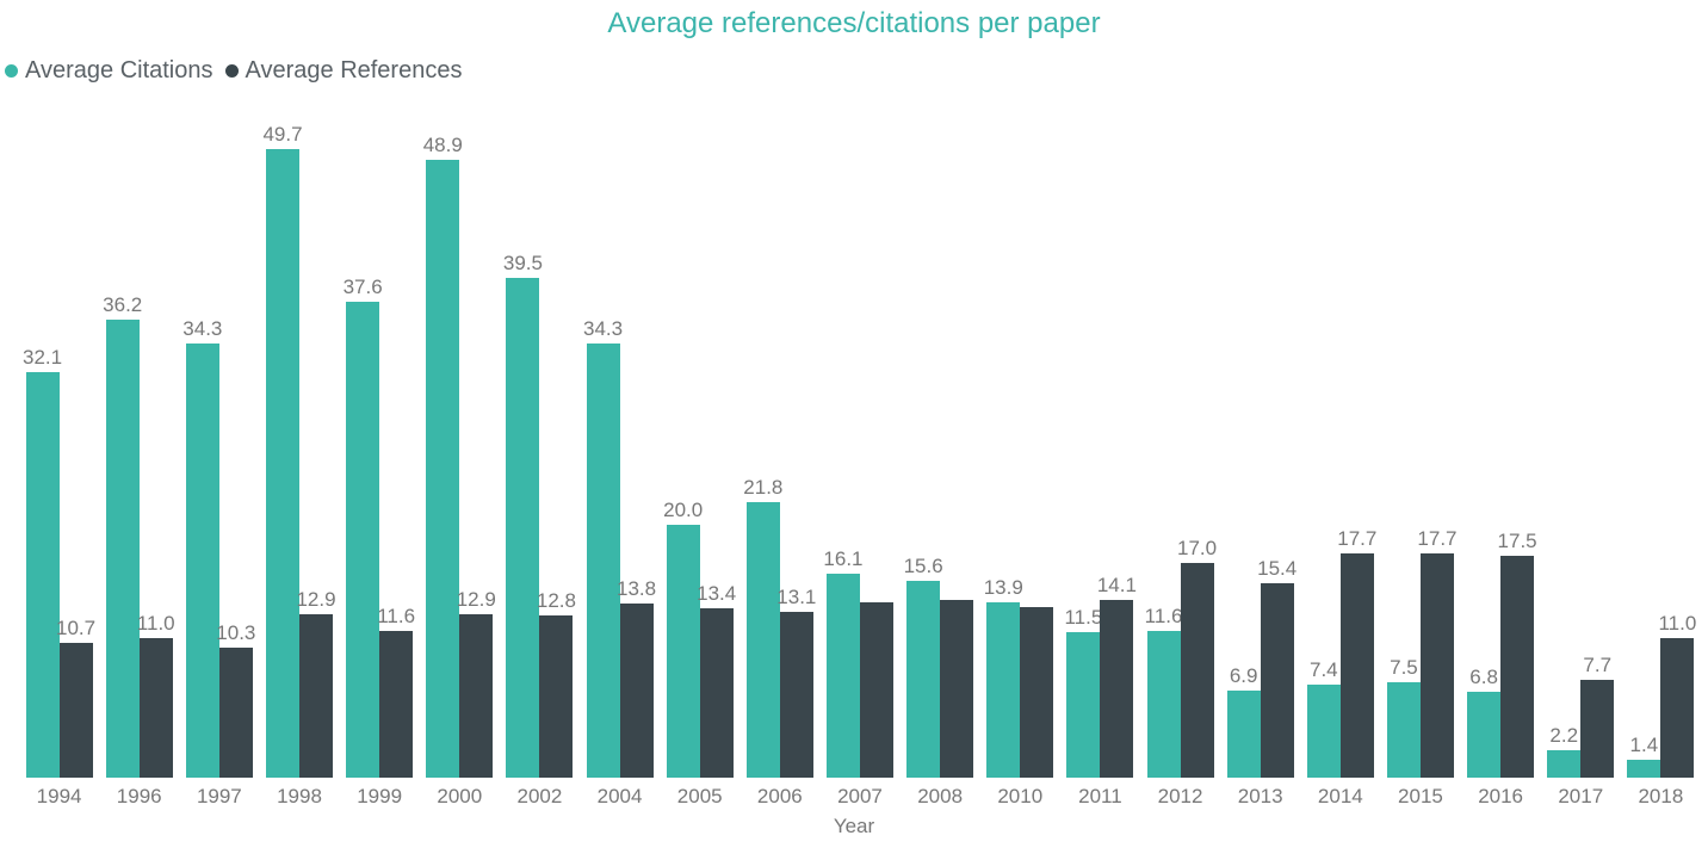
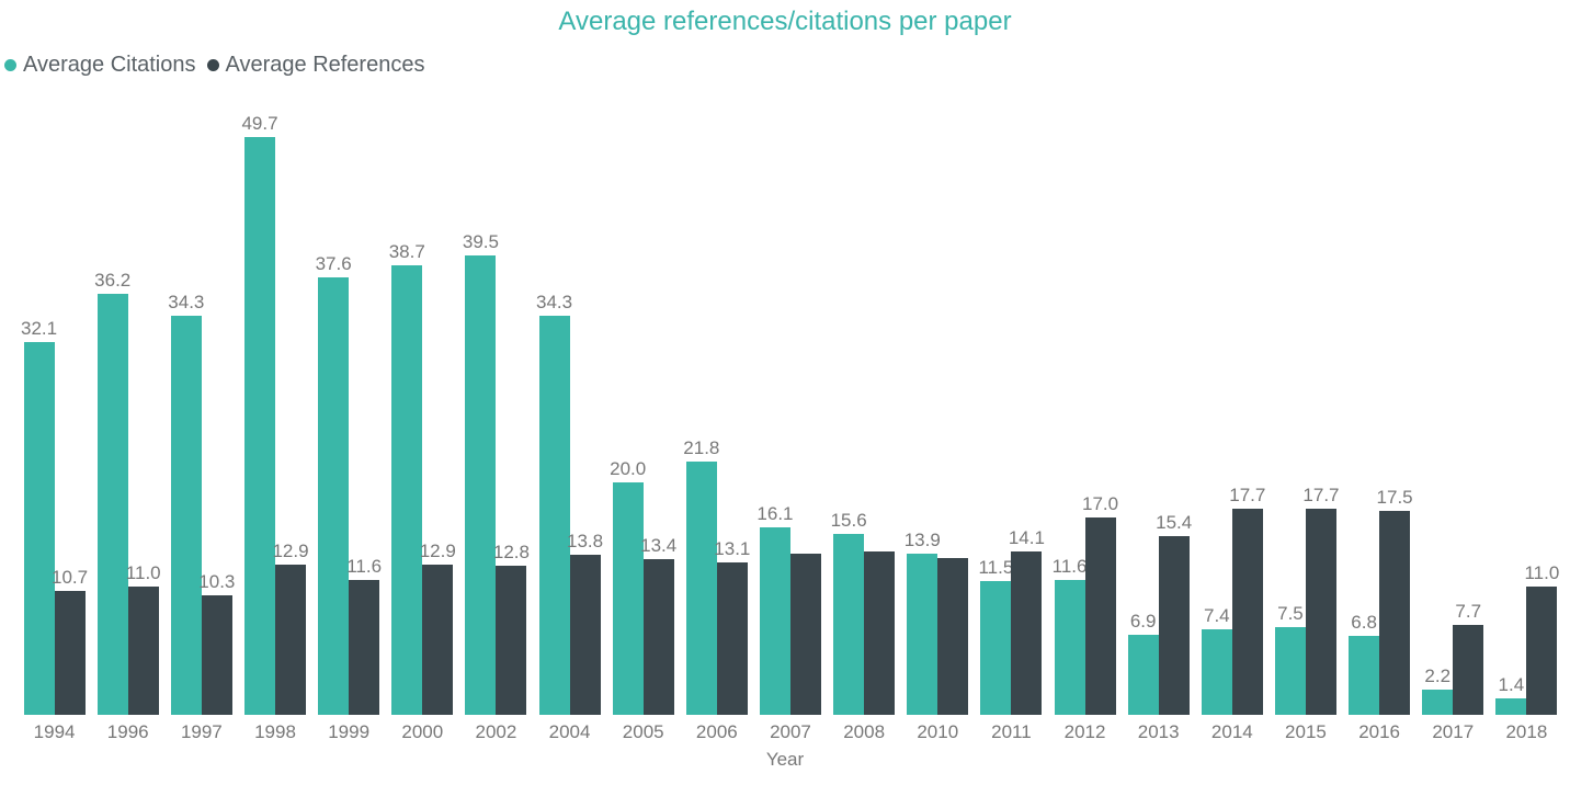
Average Citations/2000: 48.9 -> 38.7
